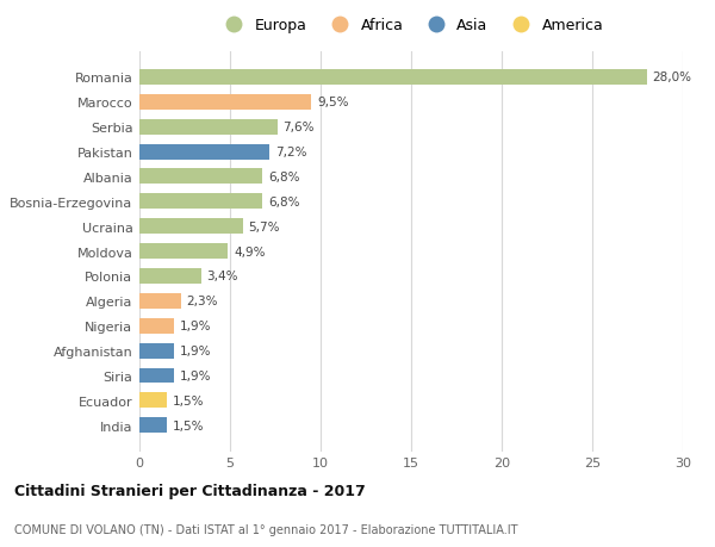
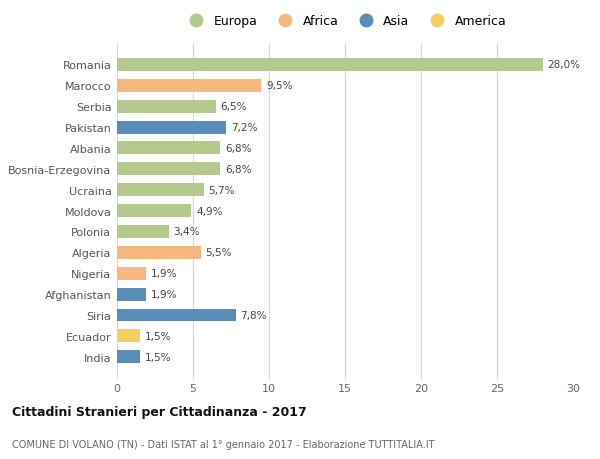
Serbia: 7,6% -> 6,5%
Algeria: 2,3% -> 5,5%
Siria: 1,9% -> 7,8%
